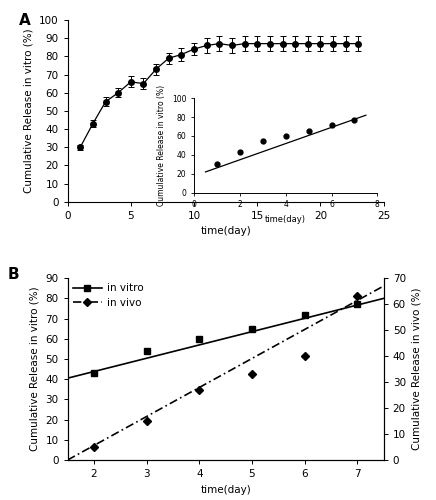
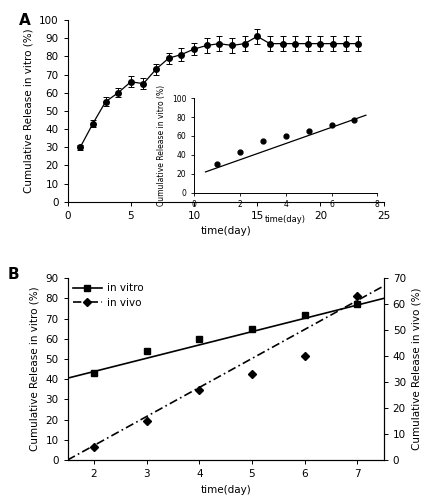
15: 87 -> 91
